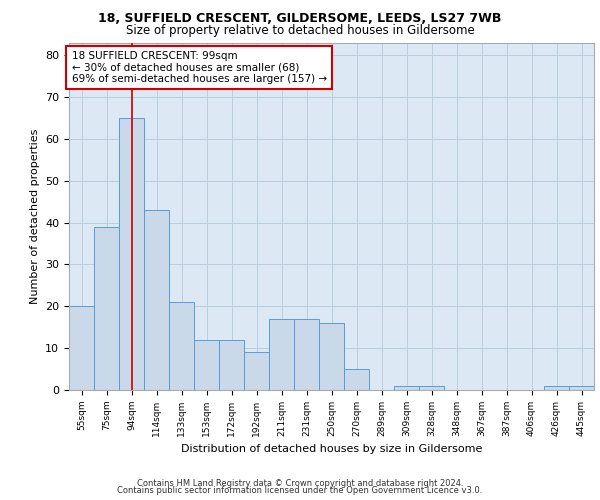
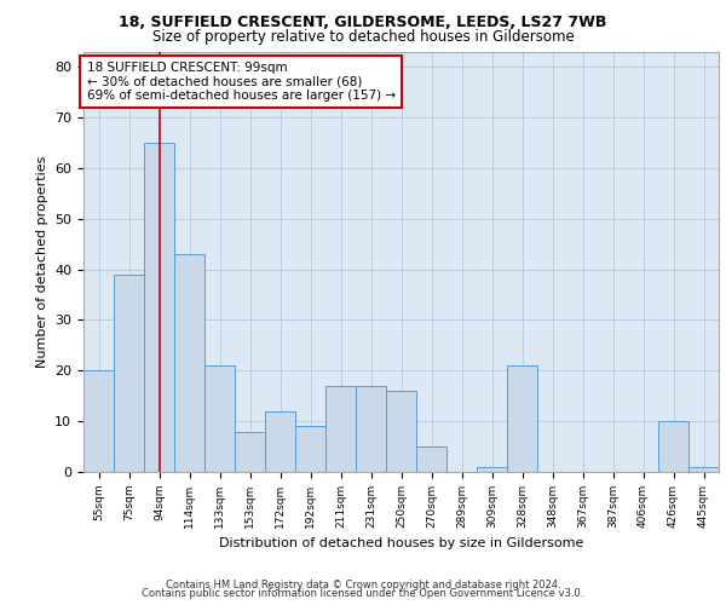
153sqm: 12 -> 8
328sqm: 1 -> 21
426sqm: 1 -> 10
